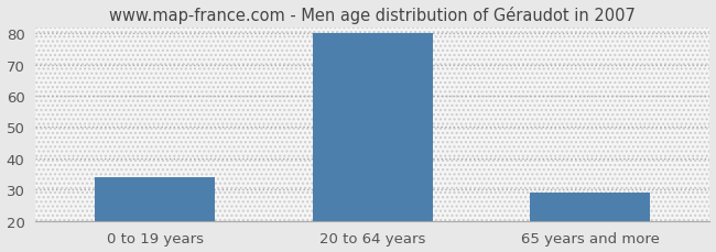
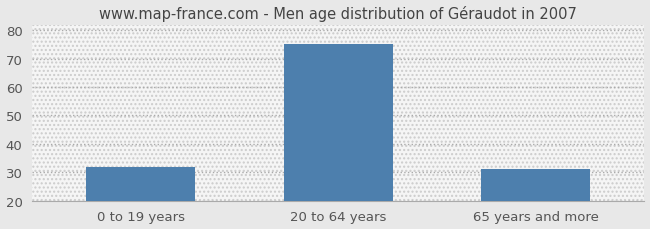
0 to 19 years: 34 -> 32
20 to 64 years: 80 -> 75
65 years and more: 29 -> 31
